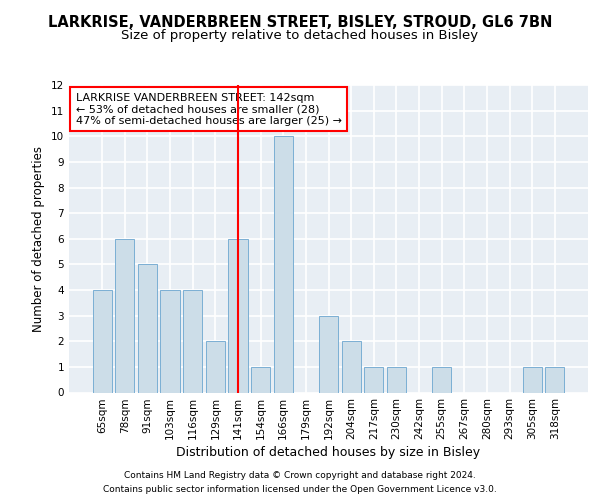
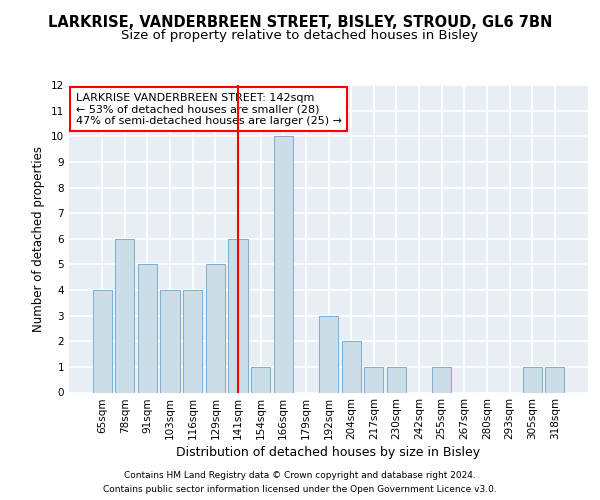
129sqm: 2 -> 5
